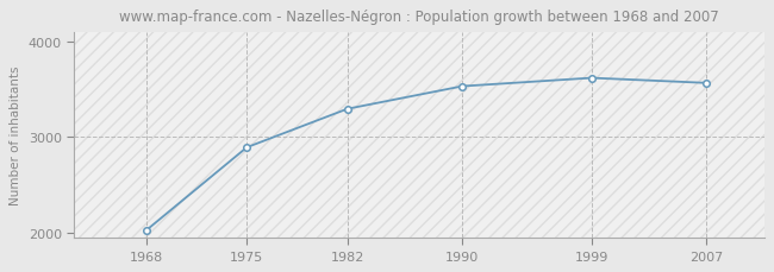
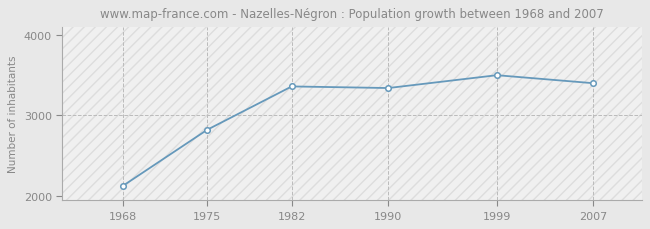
1968: 2020 -> 2120
1975: 2890 -> 2820
1982: 3300 -> 3360
1990: 3530 -> 3340
1999: 3620 -> 3500
2007: 3570 -> 3400
